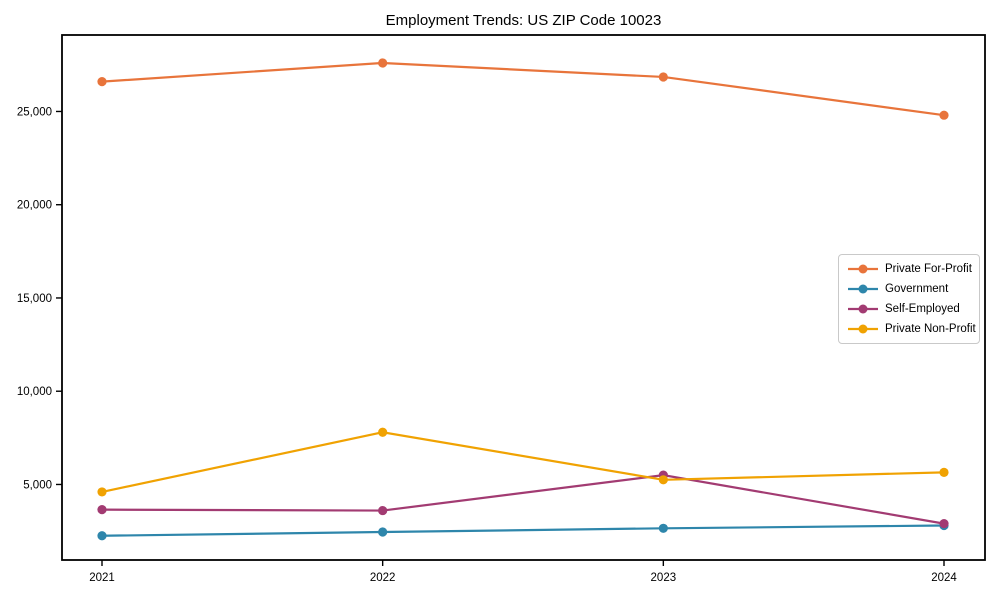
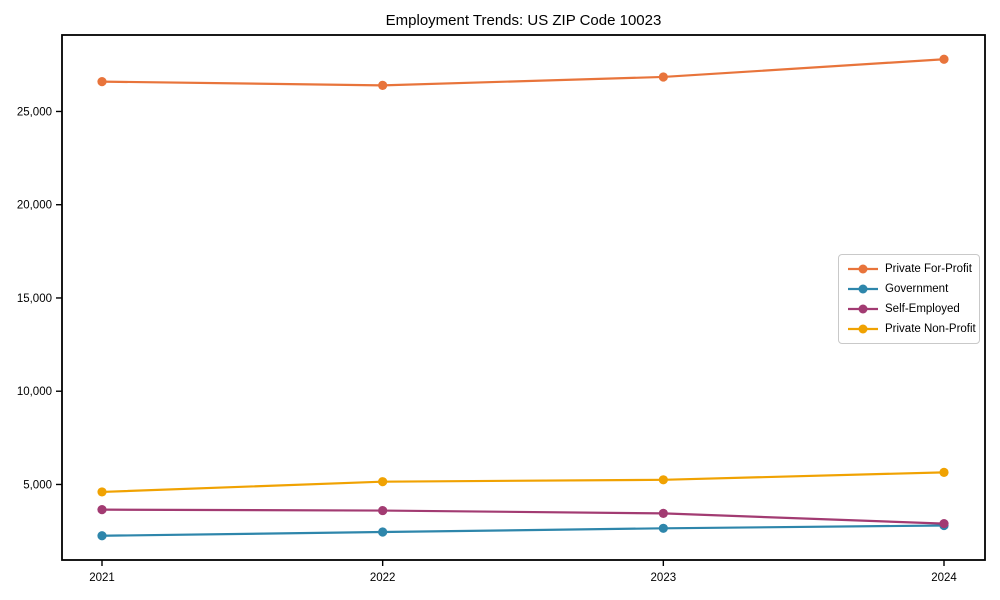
Private For-Profit/2022: 27600 -> 26400
Private Non-Profit/2022: 7800 -> 5200
Self-Employed/2023: 5500 -> 3400
Private For-Profit/2024: 24800 -> 27800
